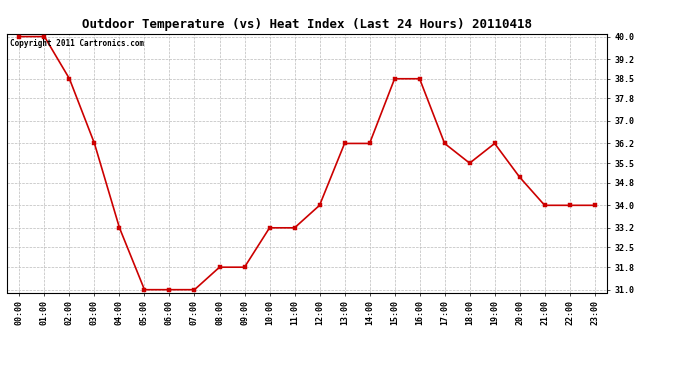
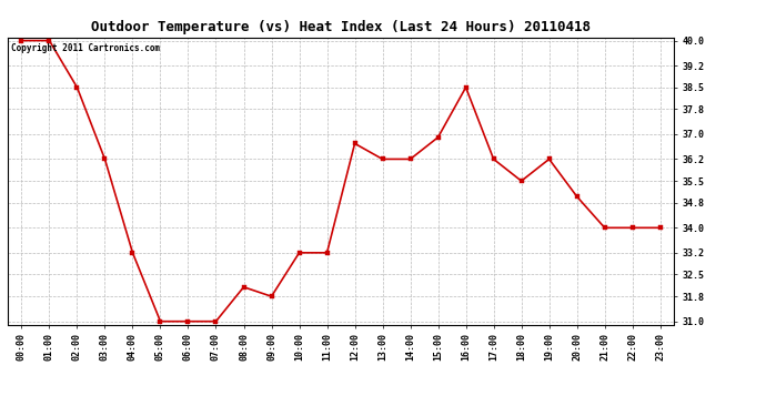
08:00: 31.8 -> 32.1
12:00: 34.0 -> 36.7
15:00: 38.5 -> 36.9
